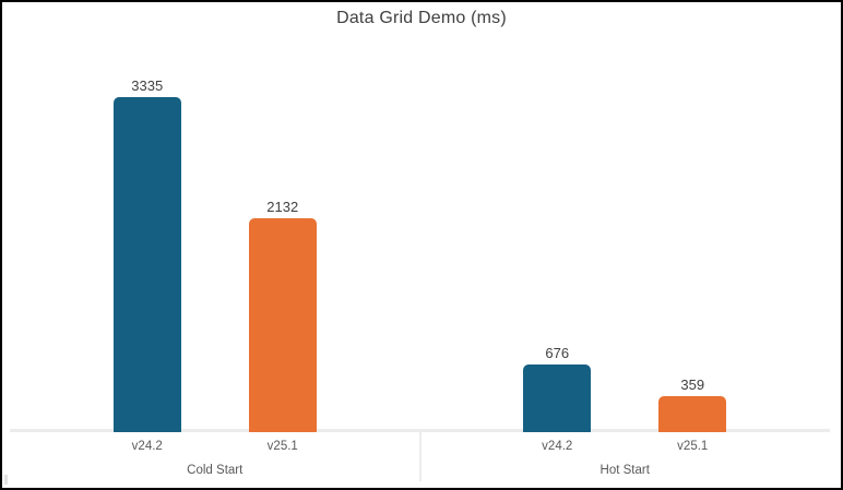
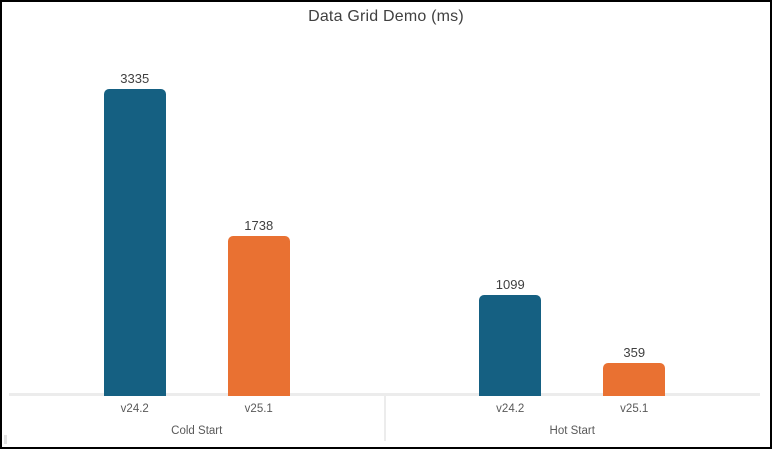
v25.1/Cold Start: 2132 -> 1738
v24.2/Hot Start: 676 -> 1099
